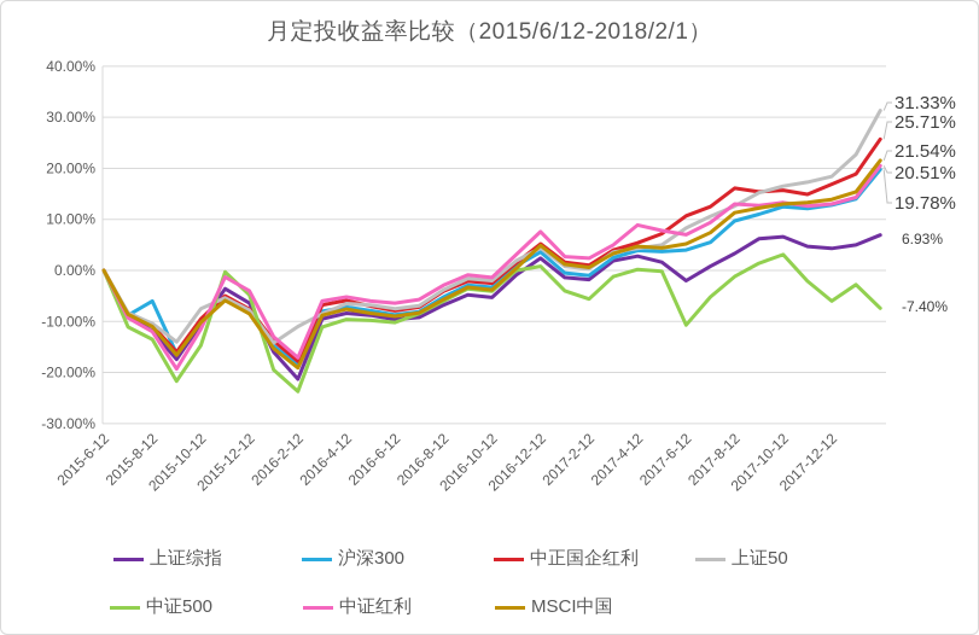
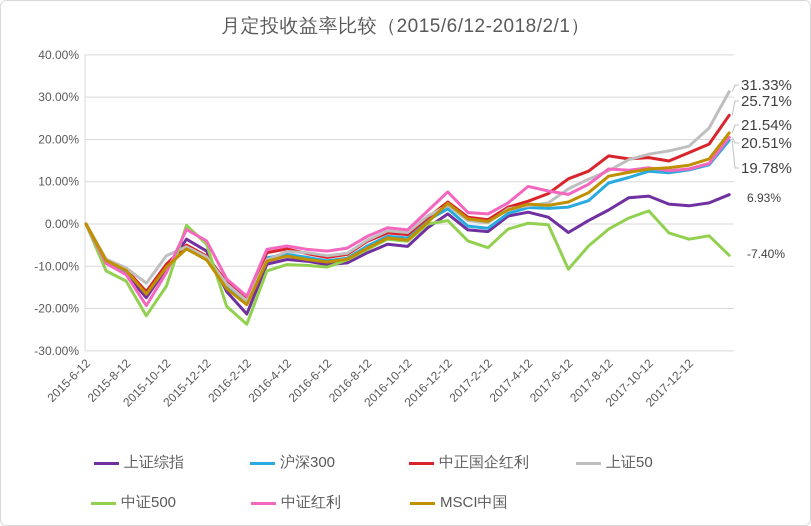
沪深300/2015-8-12: -6% -> -11%
上证50/2016-2-12: -11% -> -18%
中证500/2017-12-12: -6% -> -4%
